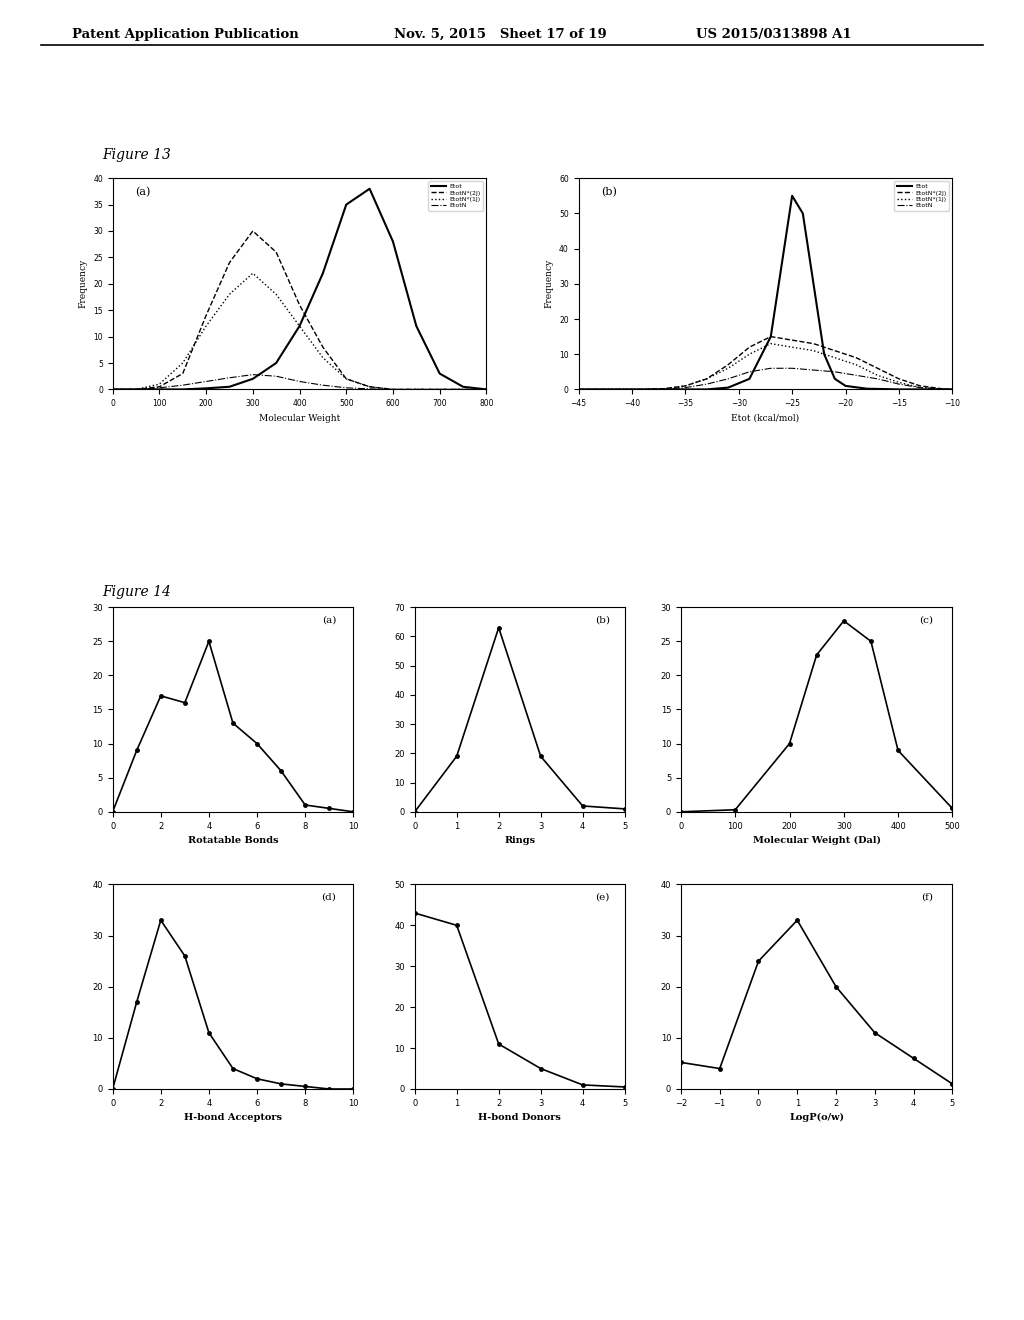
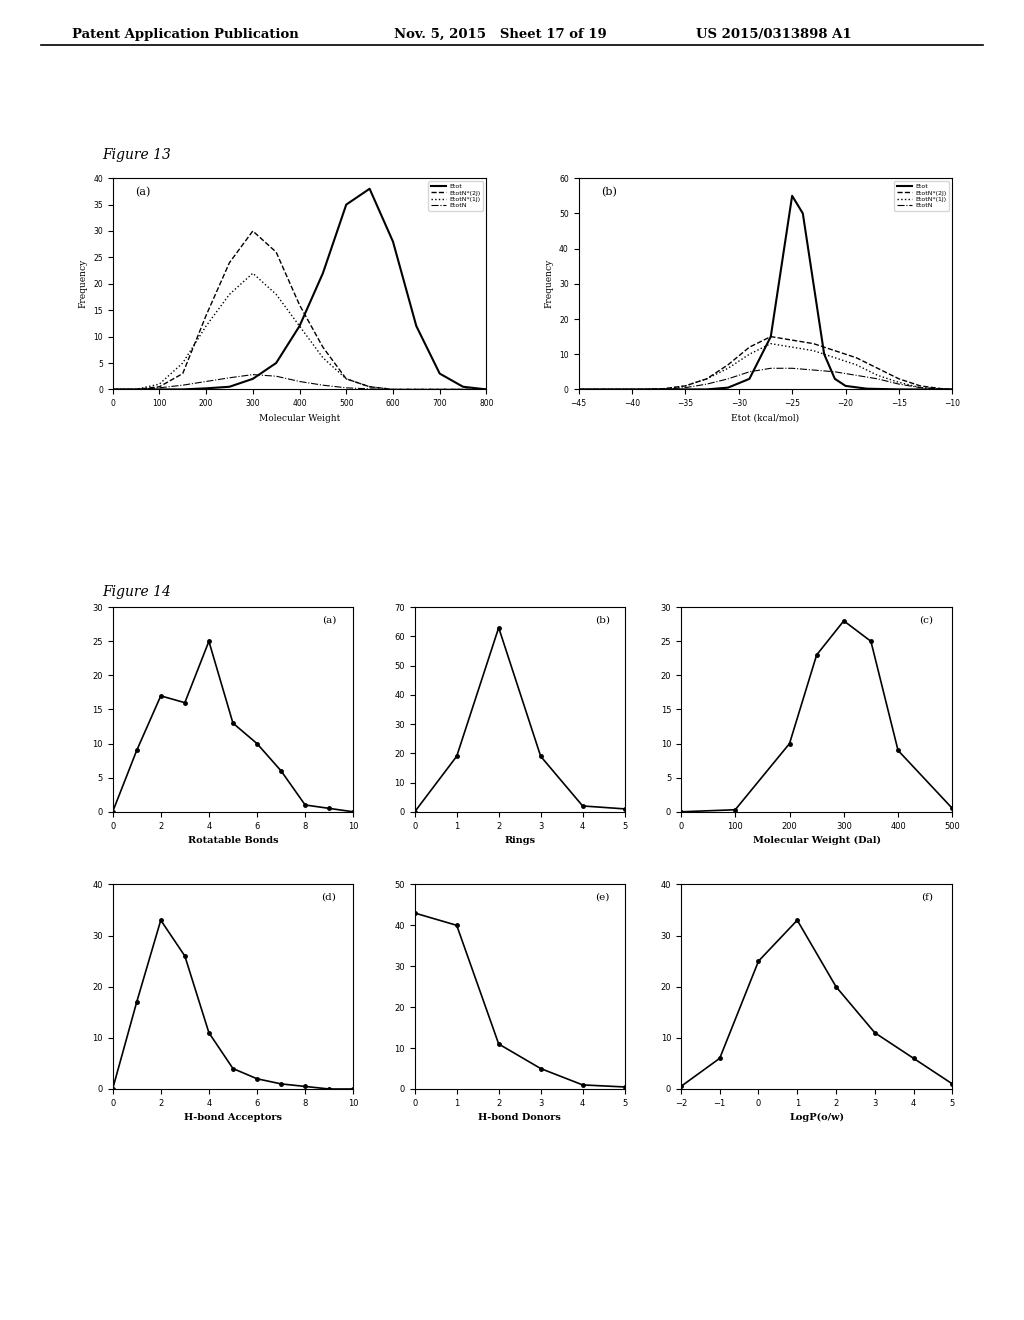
−2: 5.2 -> 0.5
−1: 4.0 -> 6.0
